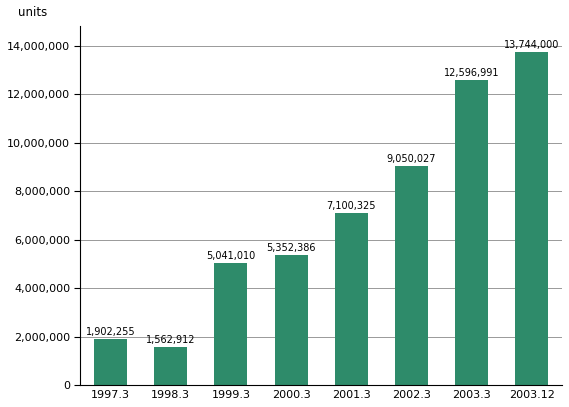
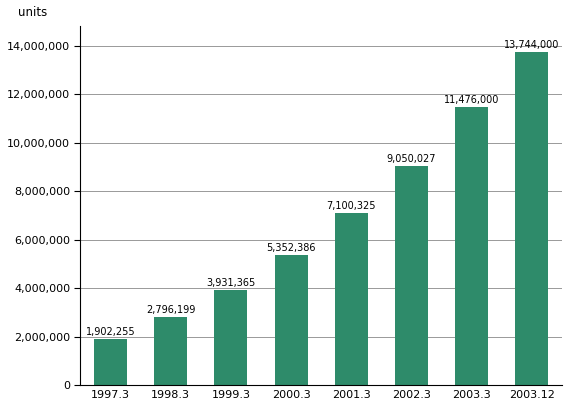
1998.3: 1,562,912 -> 2,796,199
1999.3: 5,041,010 -> 3,931,365
2003.3: 12,596,991 -> 11,476,000
